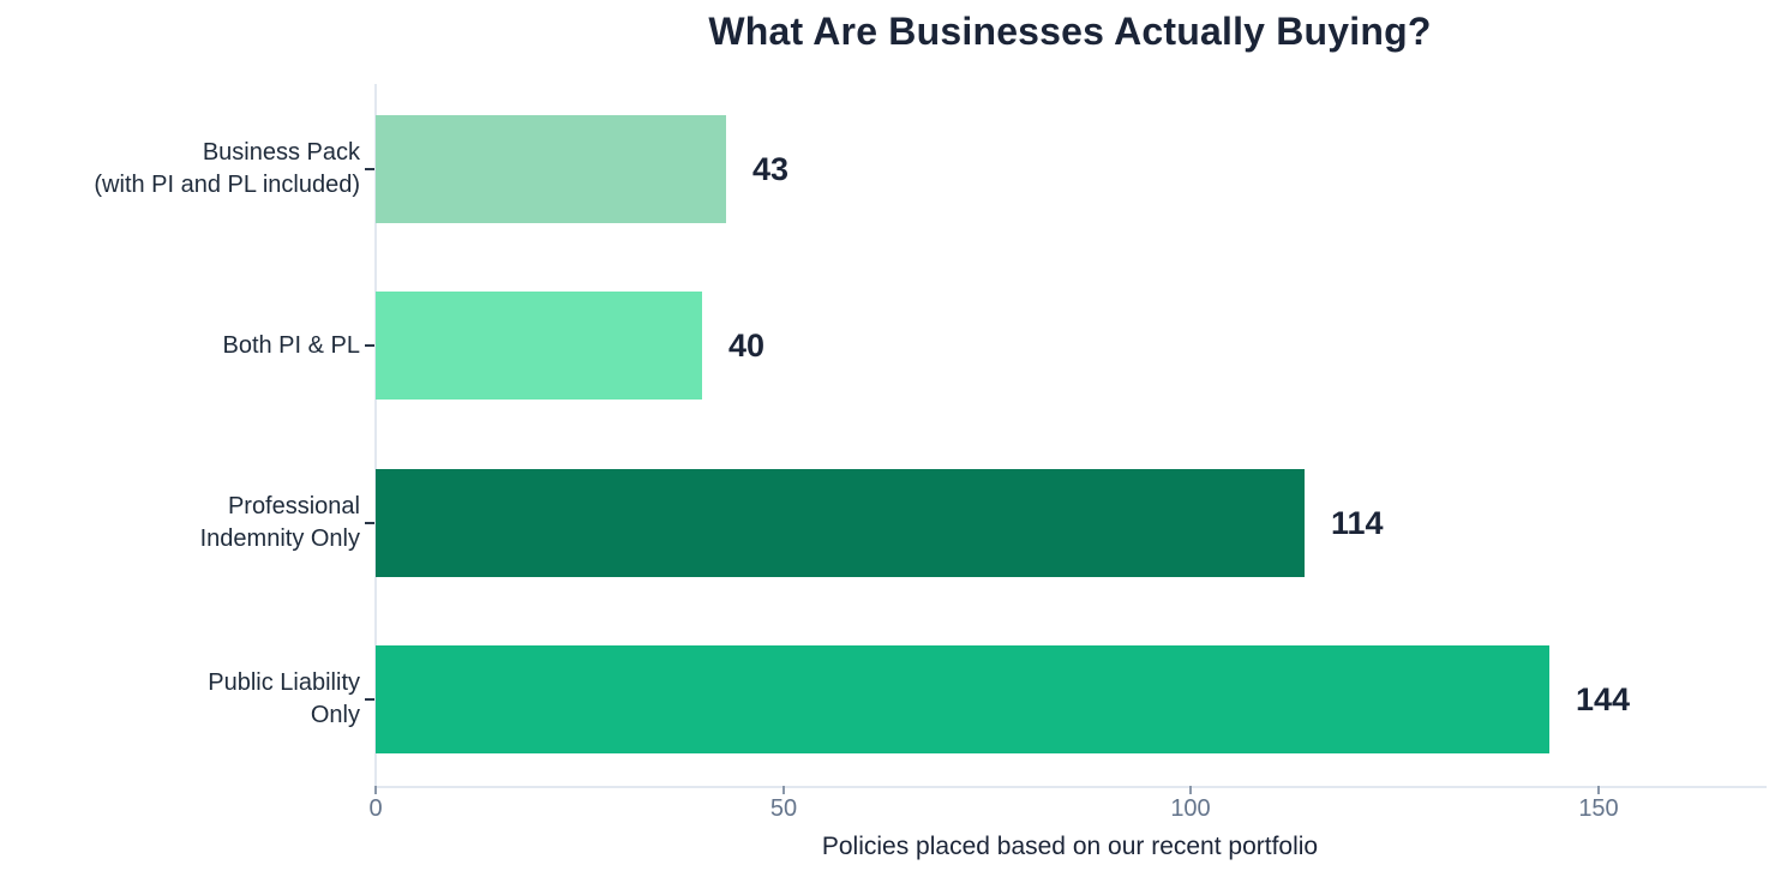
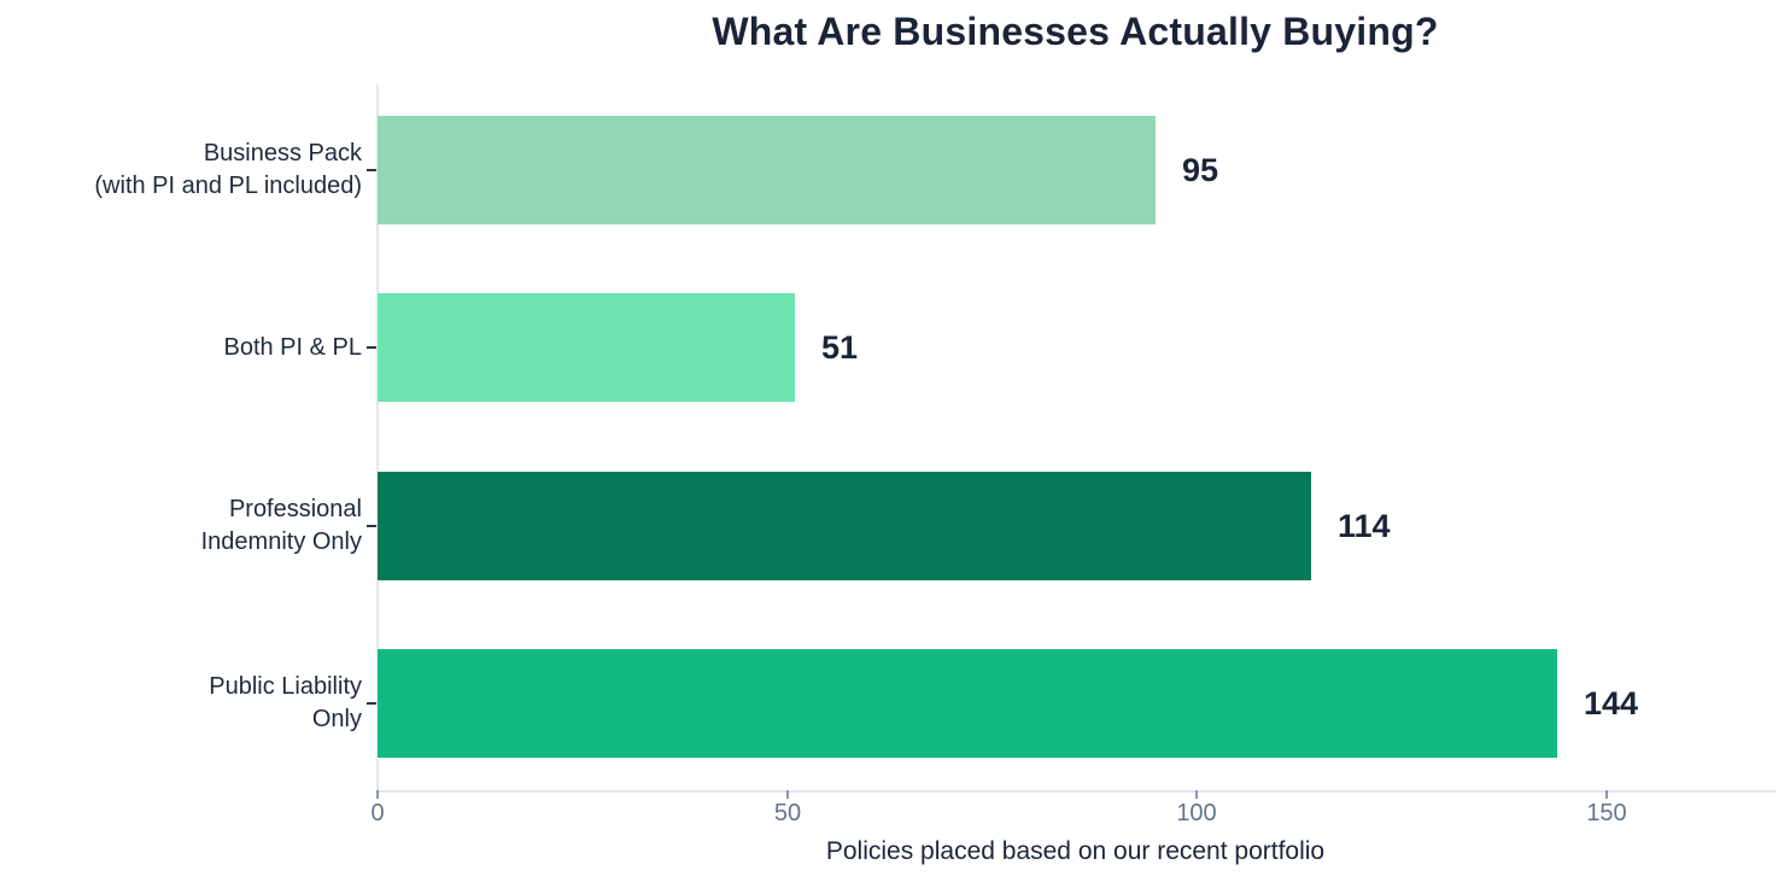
Business Pack (with PI and PL included): 43 -> 95
Both PI & PL: 40 -> 51
